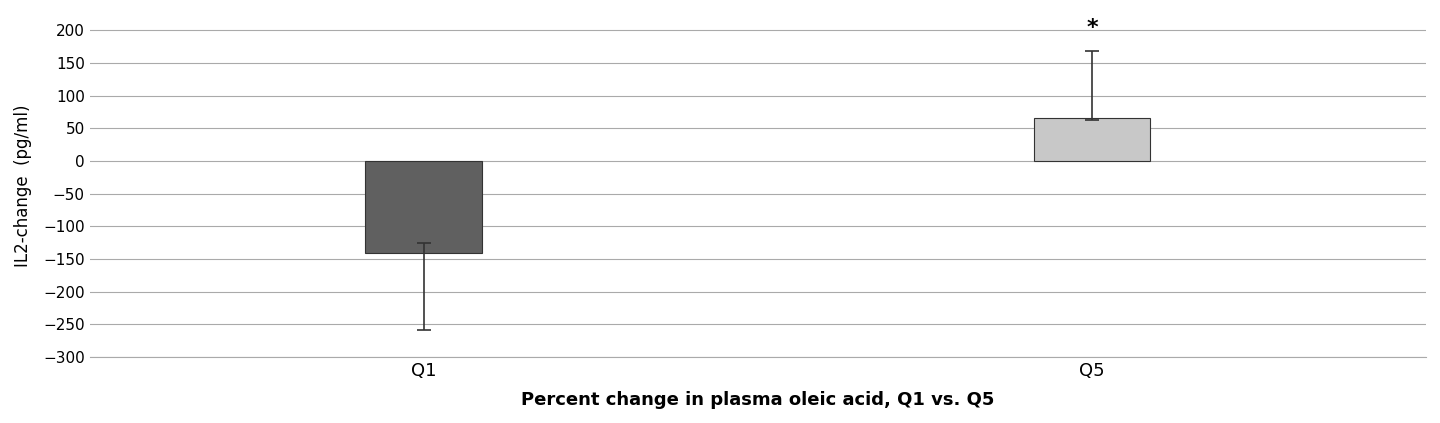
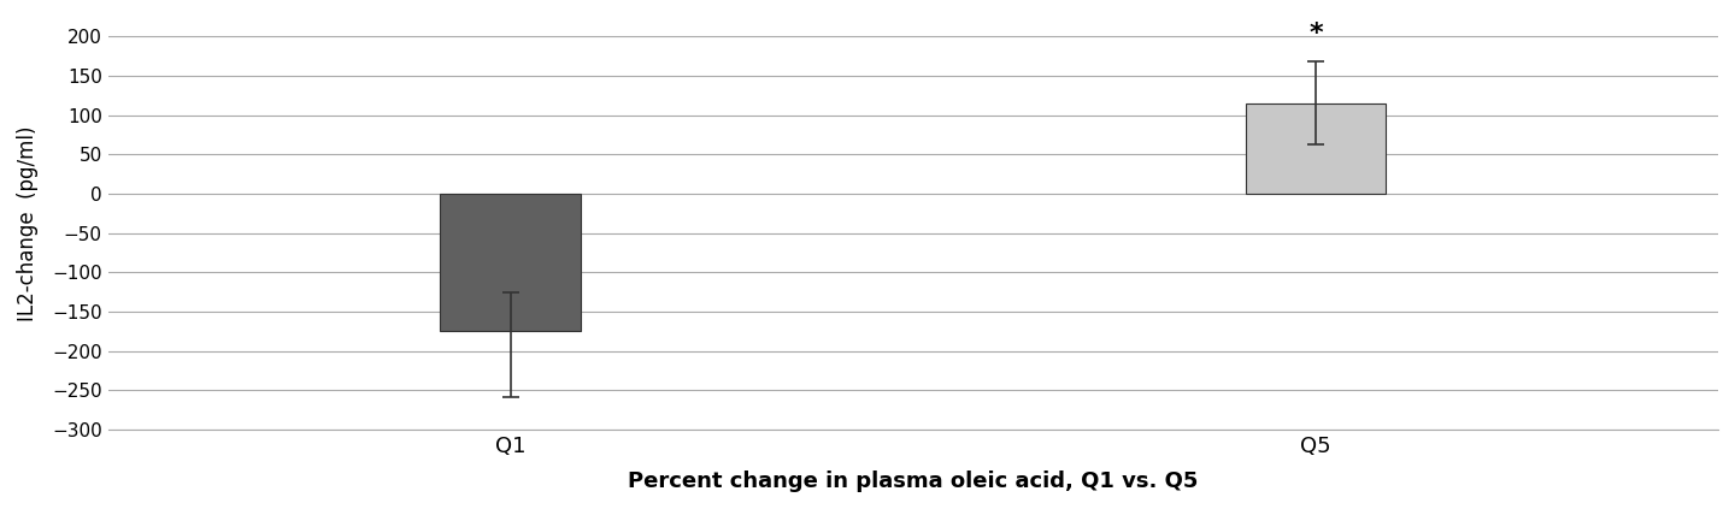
Q1: -140 -> -175
Q5: 66 -> 115
